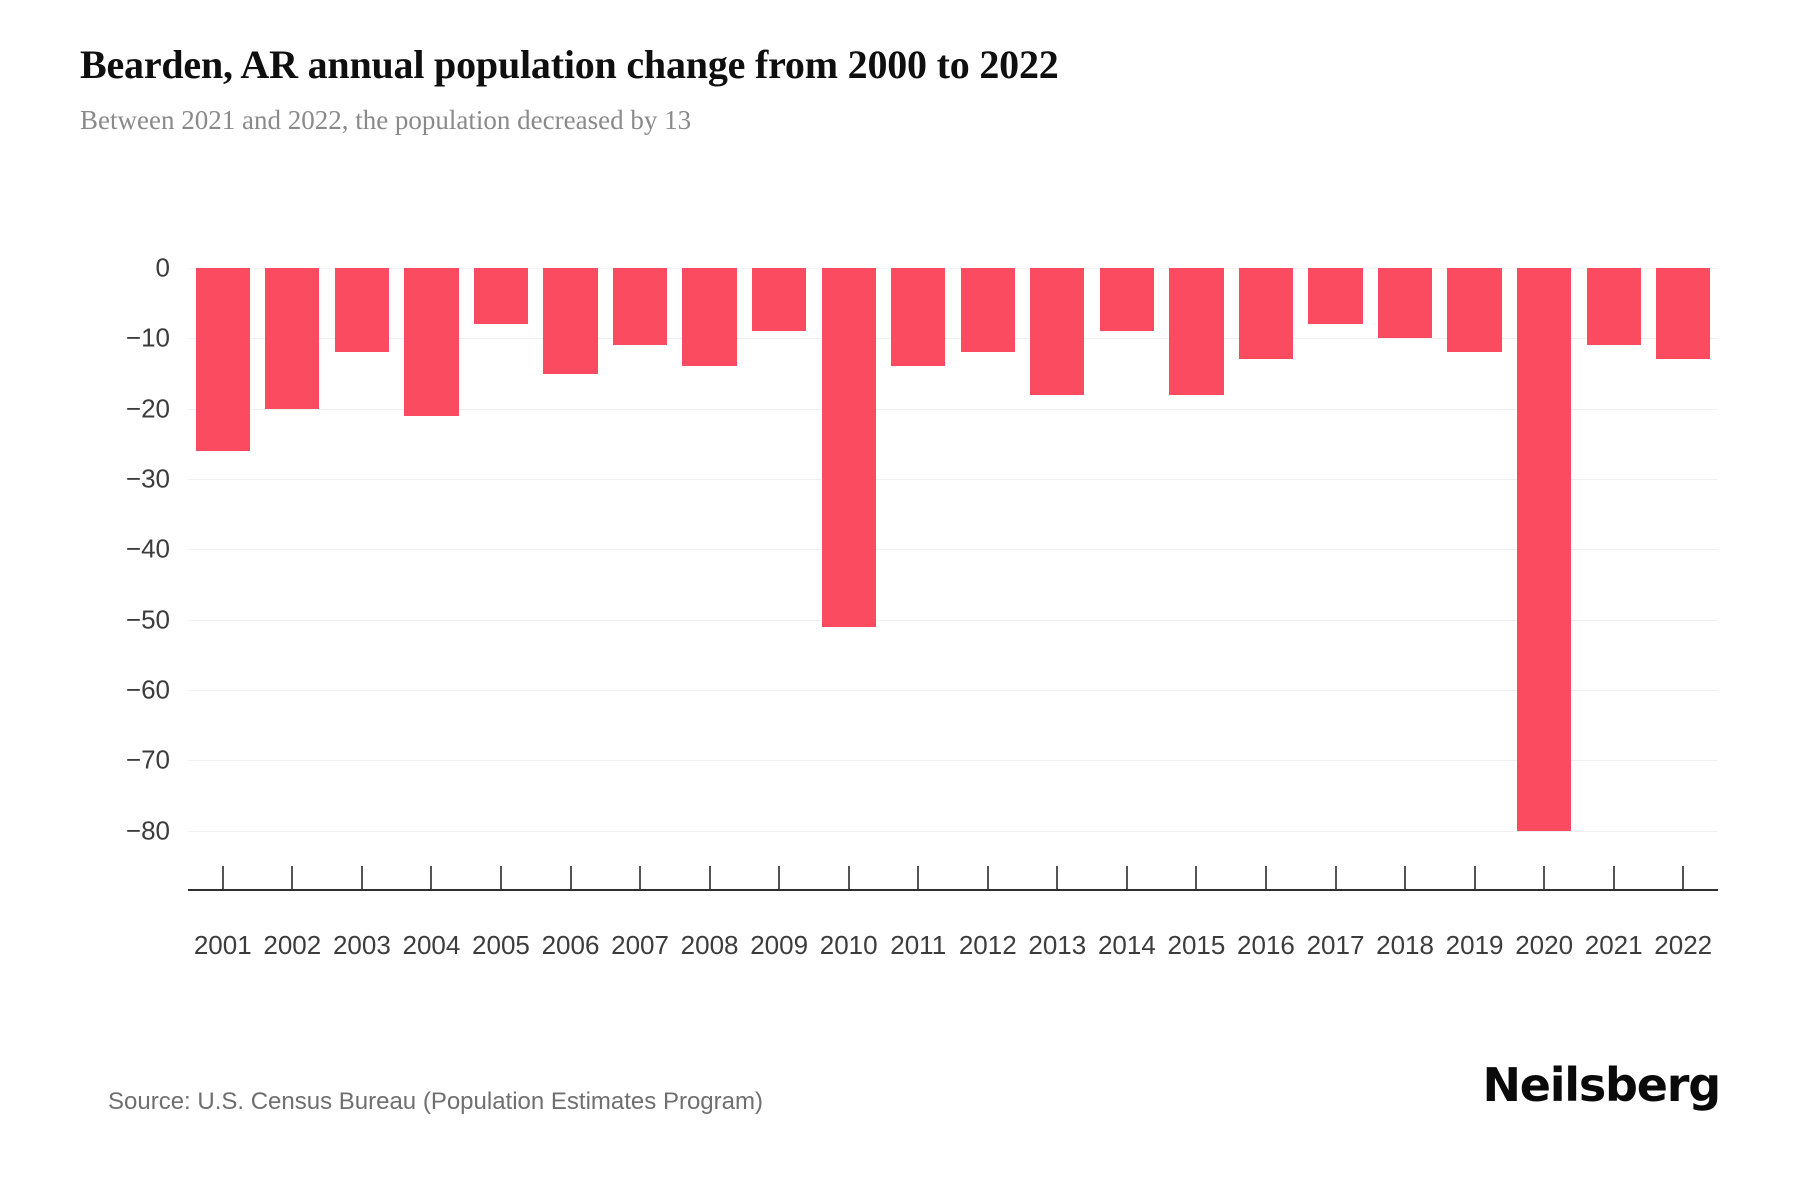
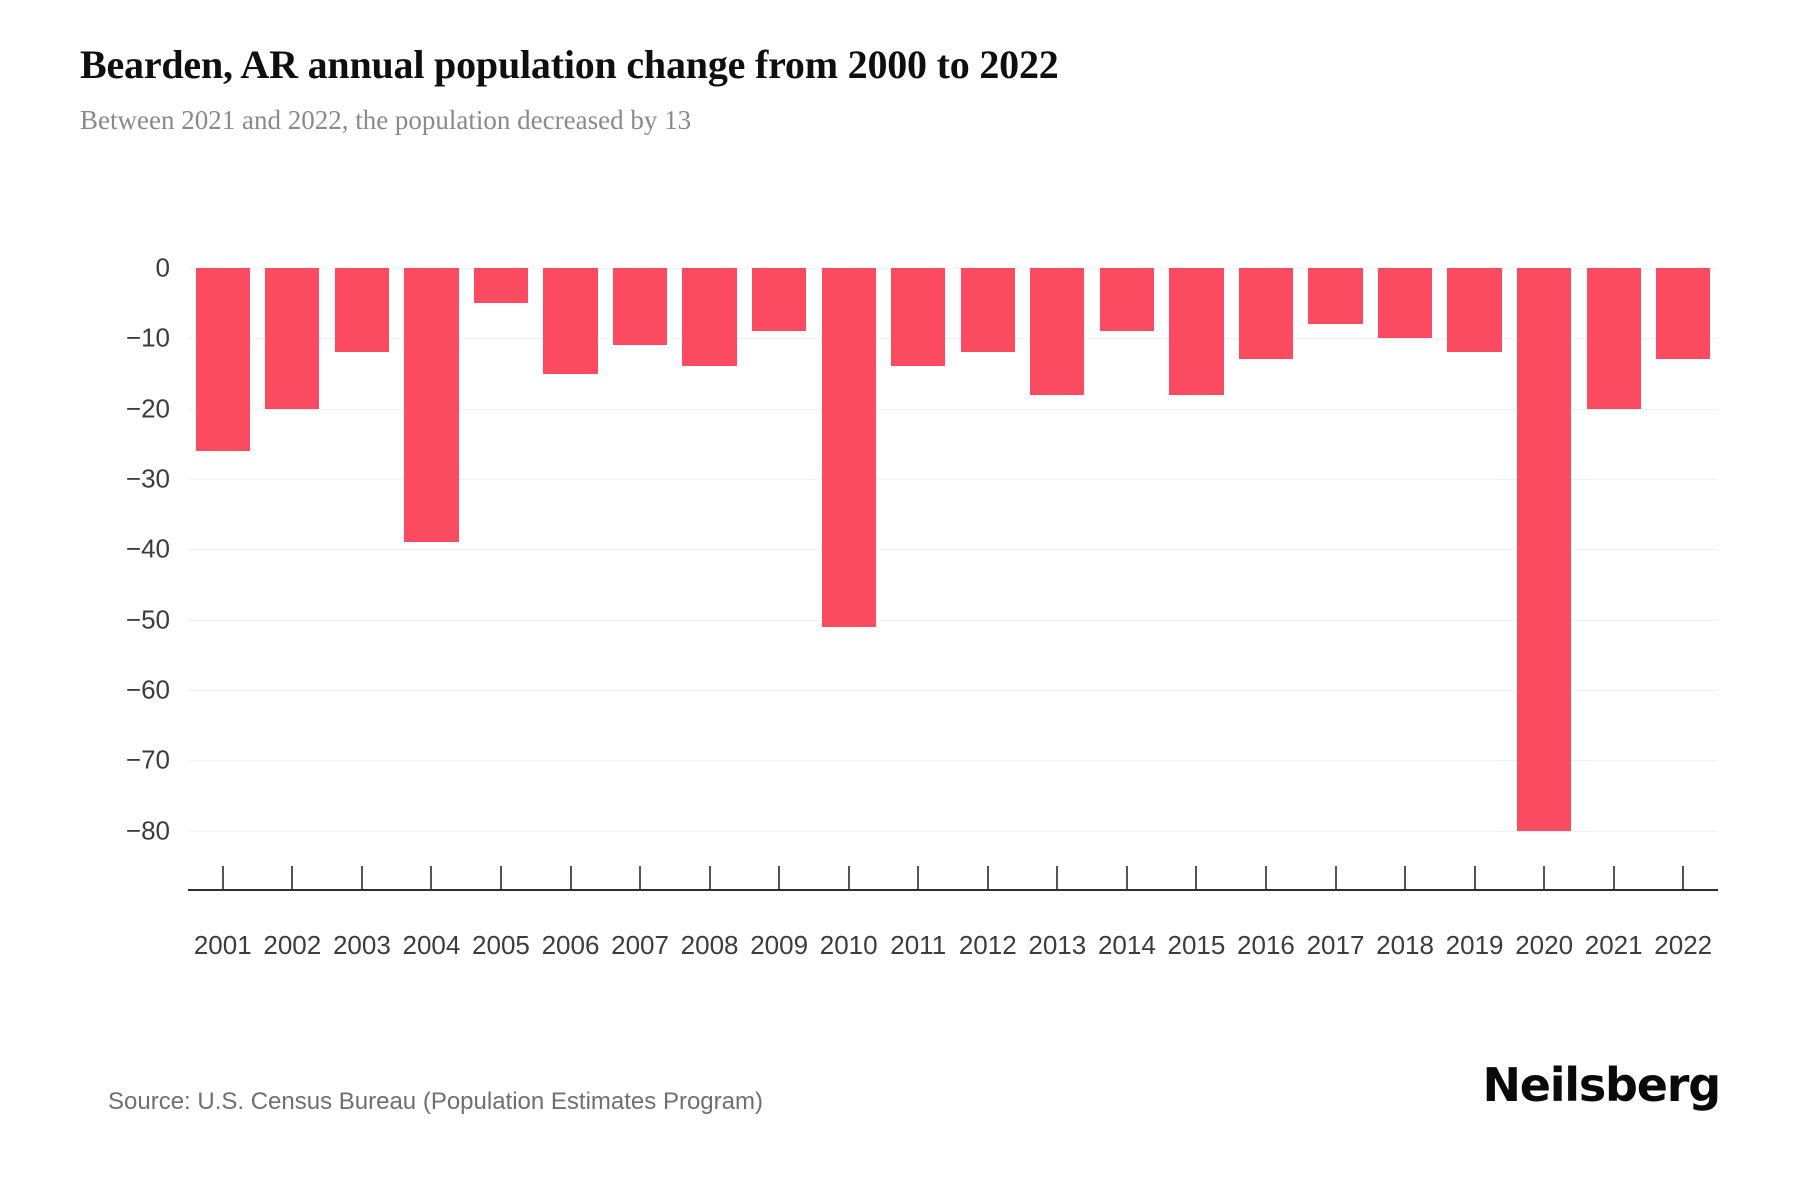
2004: -21 -> -39
2005: -8 -> -5
2021: -11 -> -20
